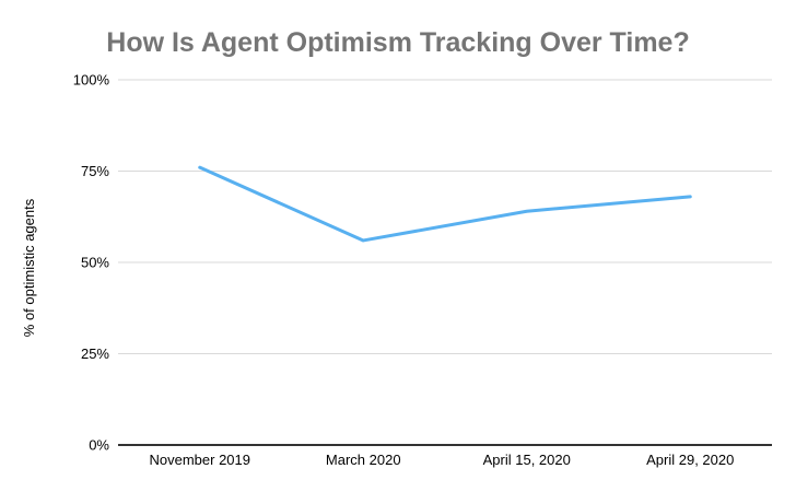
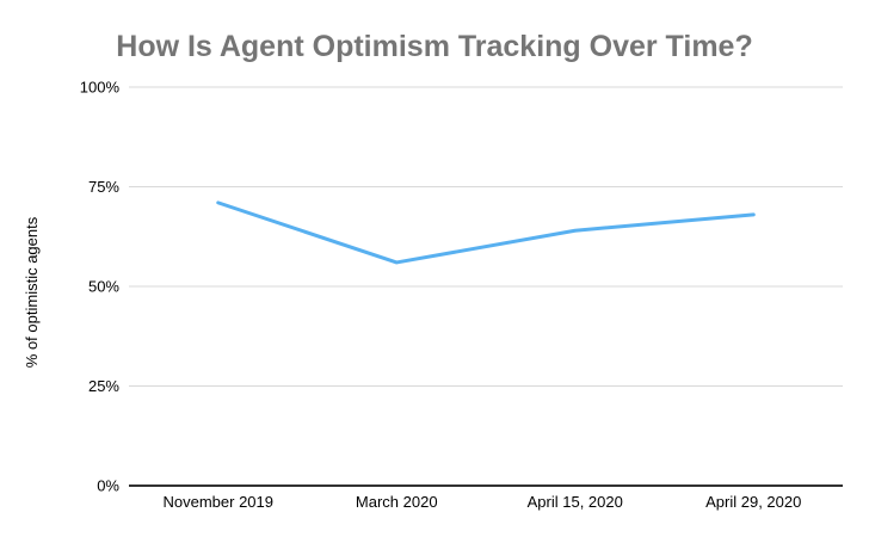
November 2019: 76% -> 71%
